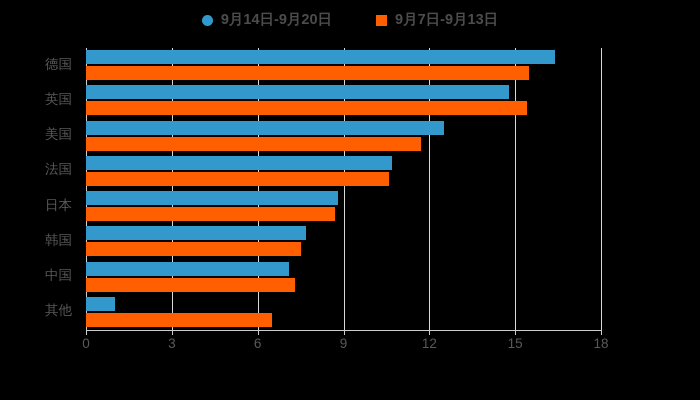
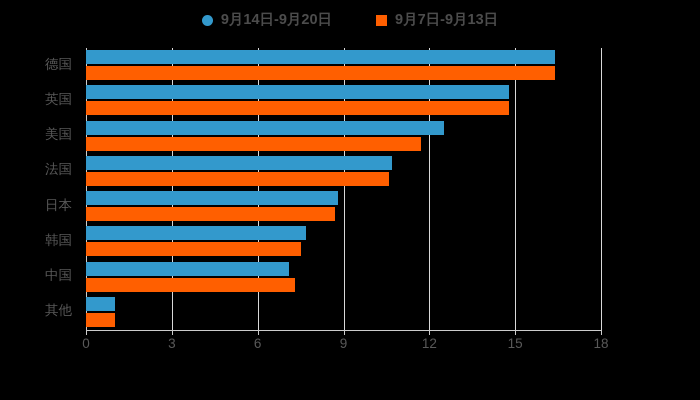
9月7日-9月13日/德国: 15.5 -> 16.4
9月7日-9月13日/英国: 15.4 -> 14.8
9月7日-9月13日/其他: 6.5 -> 1.0
